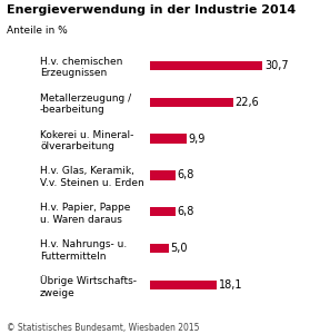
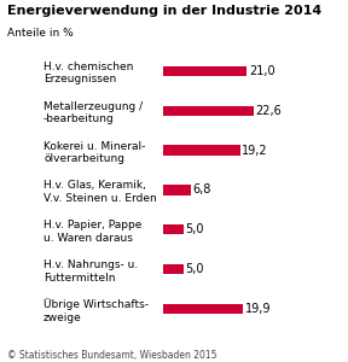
H.v. chemischen Erzeugnissen: 30,7 -> 21,0
Kokerei u. Mineral- ölverarbeitung: 9,9 -> 19,2
H.v. Papier, Pappe u. Waren daraus: 6,8 -> 5,0
Übrige Wirtschafts- zweige: 18,1 -> 19,9
